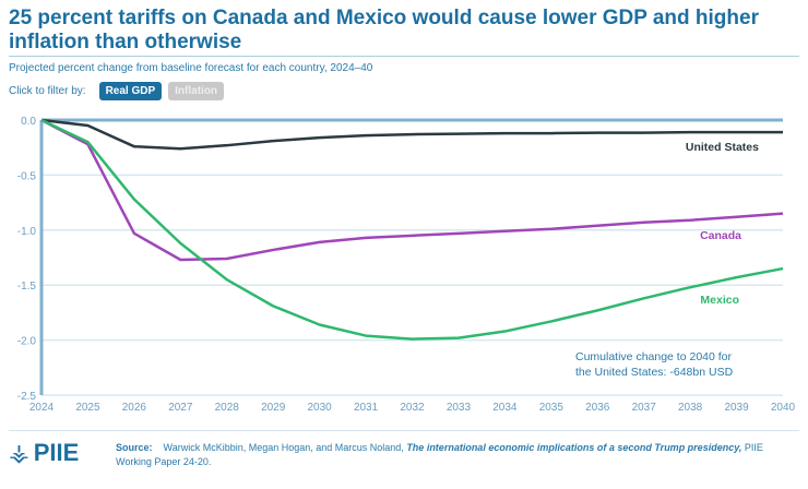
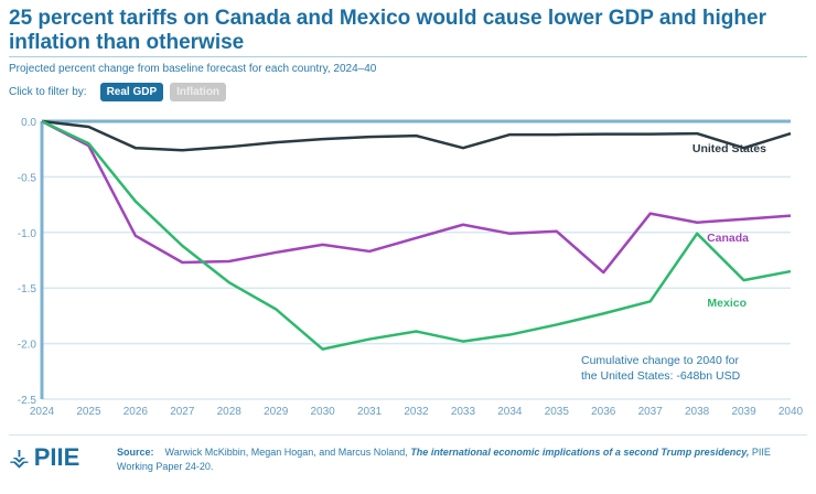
Mexico/2030: -1.86 -> -2.05
Canada/2031: -1.07 -> -1.17
Mexico/2032: -1.99 -> -1.89
United States/2033: -0.12 -> -0.24
Canada/2033: -1.03 -> -0.93
Canada/2036: -0.96 -> -1.36
Canada/2037: -0.93 -> -0.83
Mexico/2038: -1.52 -> -1.01
United States/2039: -0.11 -> -0.24
